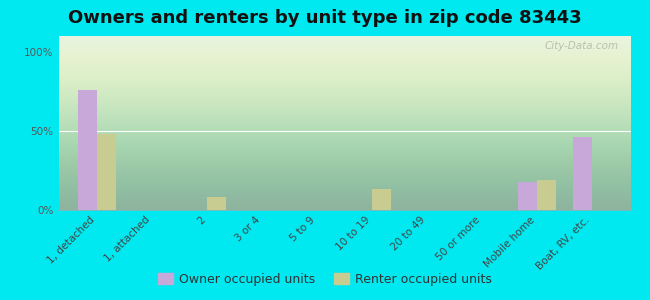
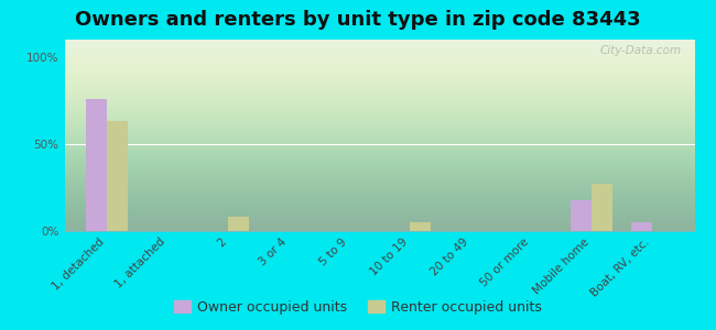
Renter occupied units/1, detached: 48% -> 63%
Renter occupied units/10 to 19: 13% -> 5%
Renter occupied units/Mobile home: 19% -> 27%
Owner occupied units/Boat, RV, etc.: 46% -> 5%
